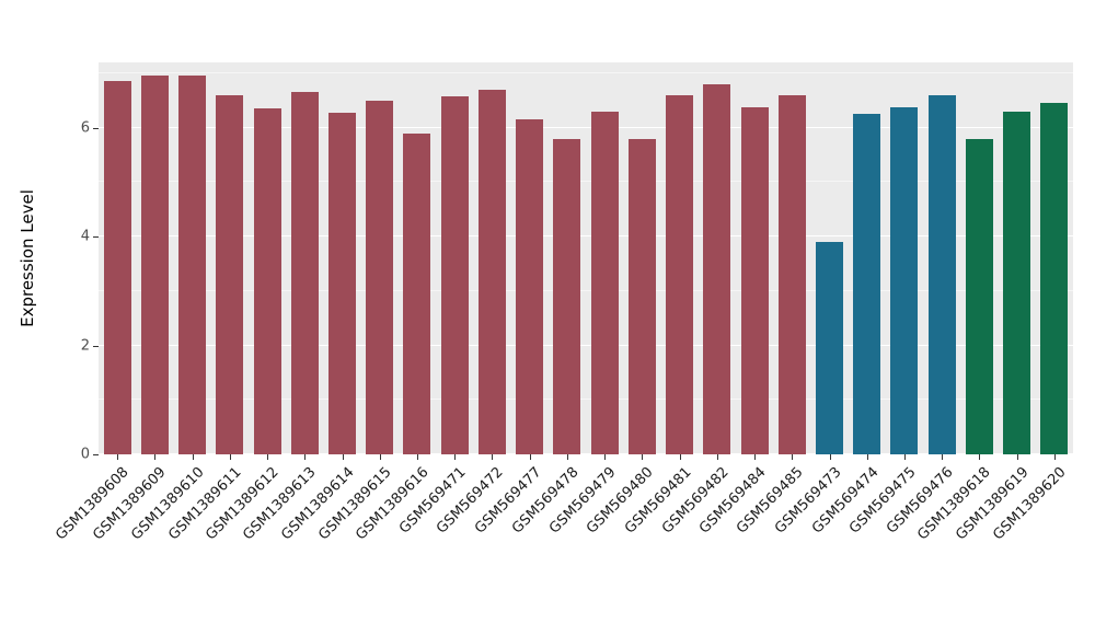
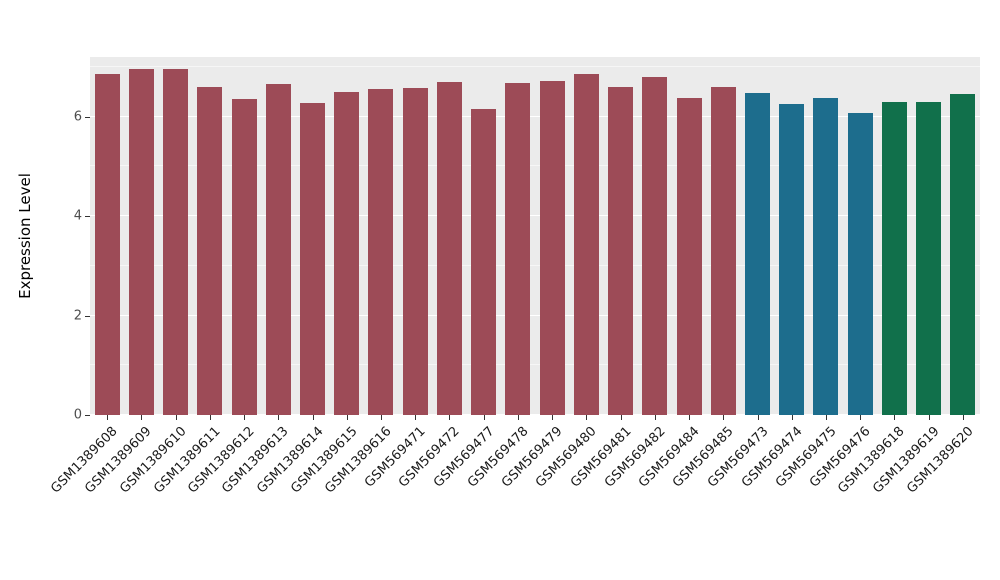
GSM1389616: 5.9 -> 6.5
GSM569478: 5.8 -> 6.7
GSM569479: 6.3 -> 6.7
GSM569480: 5.8 -> 6.8
GSM569473: 3.9 -> 6.5
GSM569476: 6.6 -> 6.1
GSM1389618: 5.8 -> 6.3
